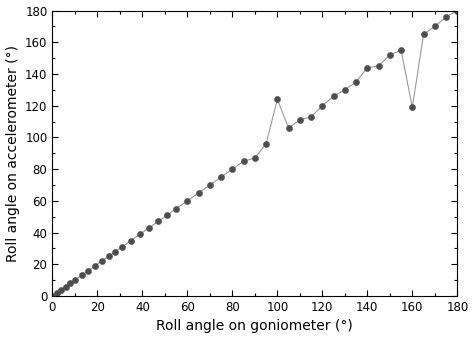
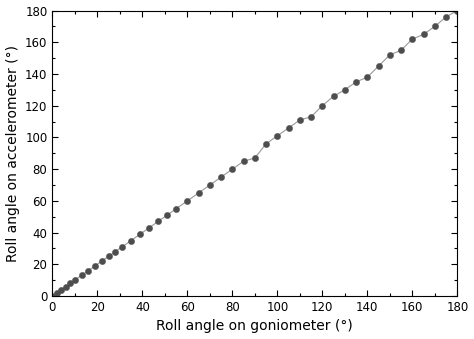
100: 124 -> 101
140: 144 -> 138
160: 119 -> 162
